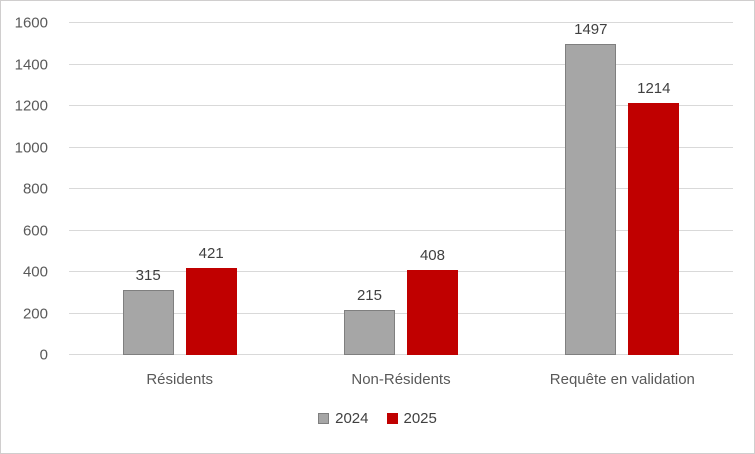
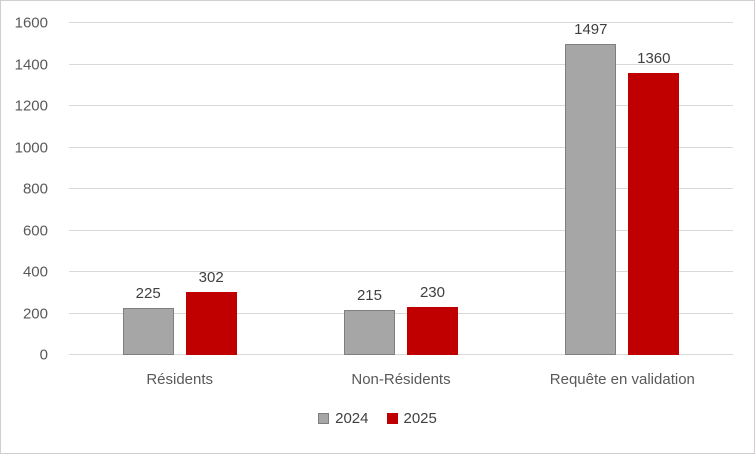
2024/Résidents: 315 -> 225
2025/Résidents: 421 -> 302
2025/Non-Résidents: 408 -> 230
2025/Requête en validation: 1214 -> 1360
